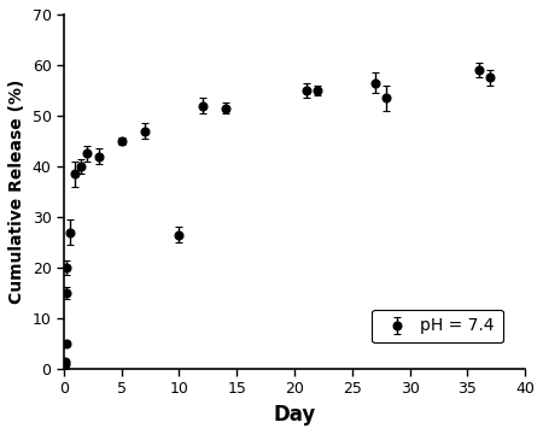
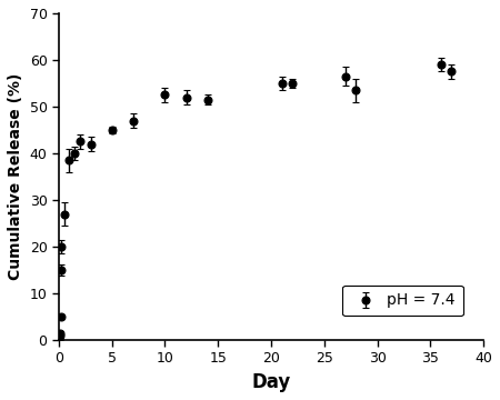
10: 26.5 -> 52.5
